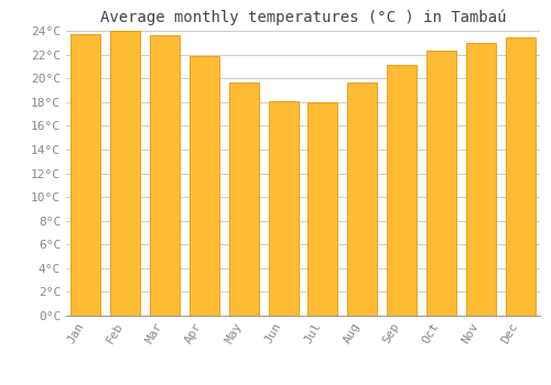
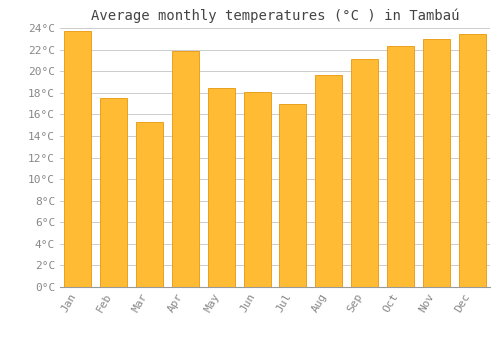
Feb: 24.0°C -> 17.5°C
Mar: 23.6°C -> 15.3°C
May: 19.6°C -> 18.4°C
Jul: 18.0°C -> 17.0°C
